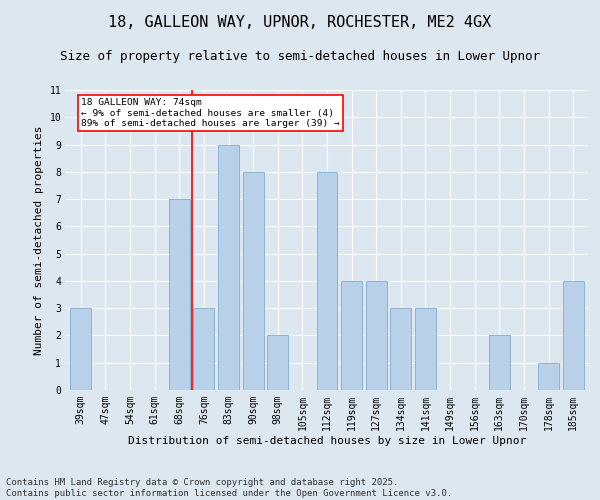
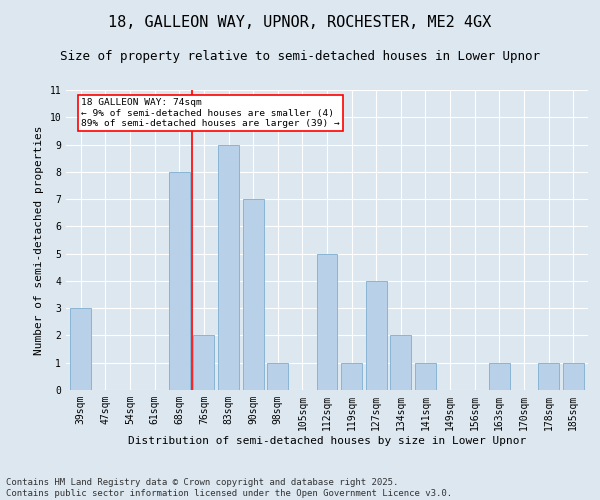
68sqm: 7 -> 8
76sqm: 3 -> 2
90sqm: 8 -> 7
98sqm: 2 -> 1
112sqm: 8 -> 5
119sqm: 4 -> 1
134sqm: 3 -> 2
141sqm: 3 -> 1
163sqm: 2 -> 1
185sqm: 4 -> 1
